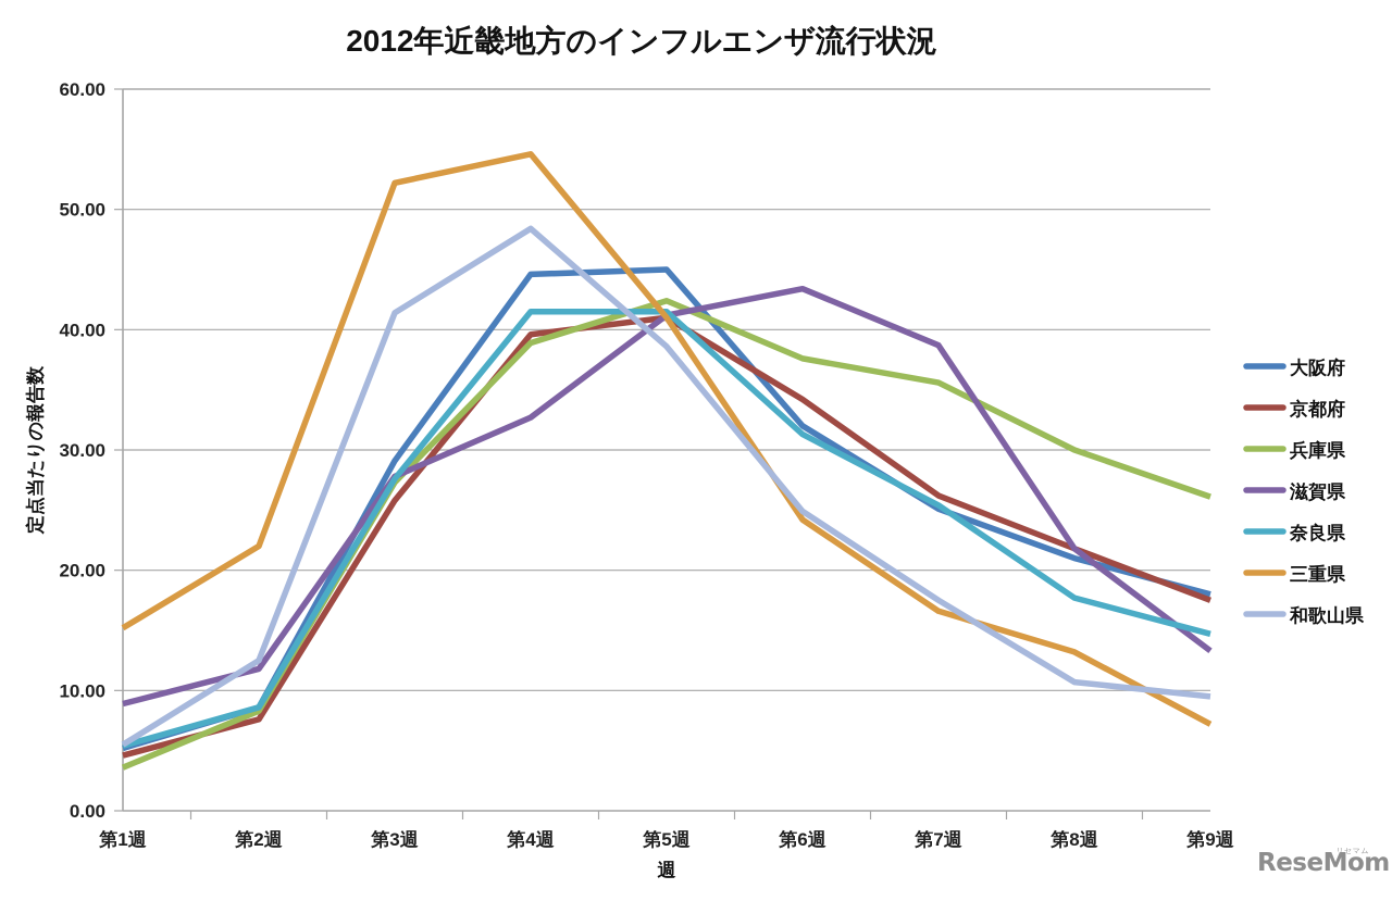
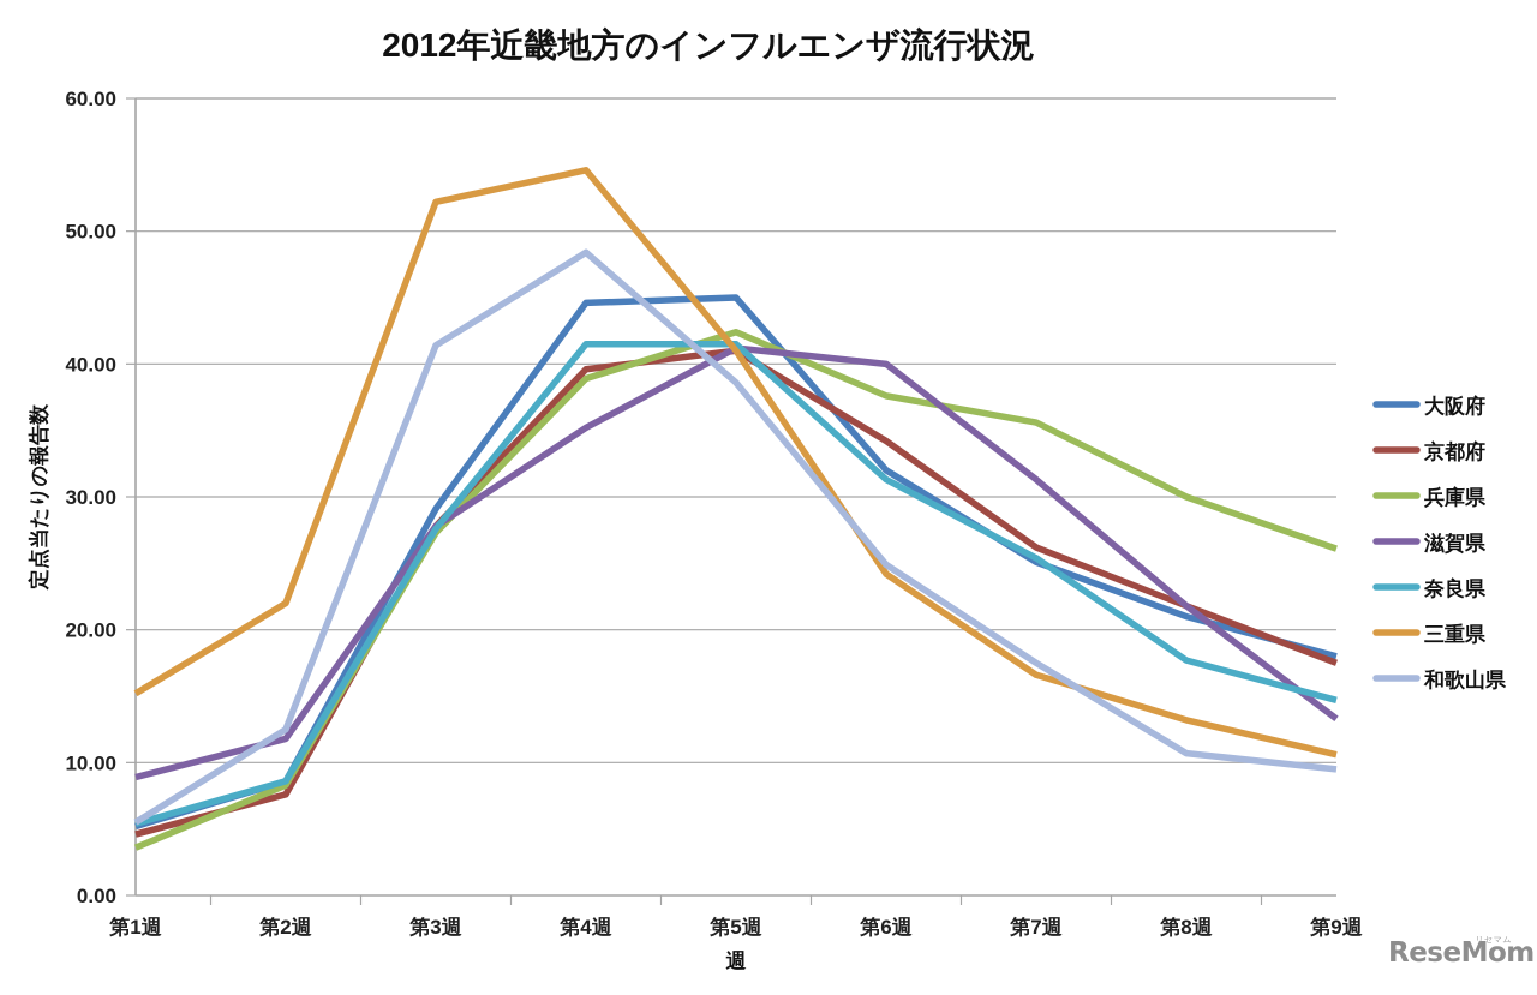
京都府/第3週: 25.8 -> 27.8
滋賀県/第4週: 32.7 -> 35.2
滋賀県/第6週: 43.4 -> 40.0
滋賀県/第7週: 38.7 -> 31.3
三重県/第9週: 7.2 -> 10.6
